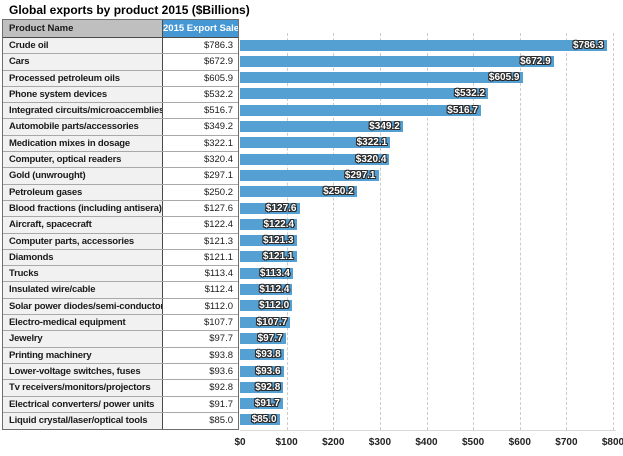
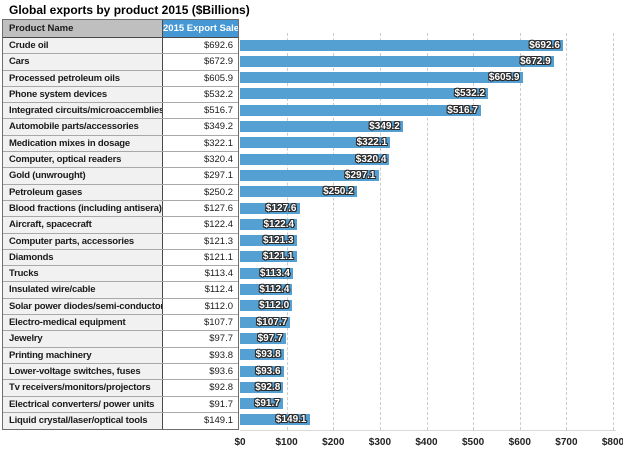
Crude oil: $786.3 -> $692.6
Liquid crystal/laser/optical tools: $85.0 -> $149.1
